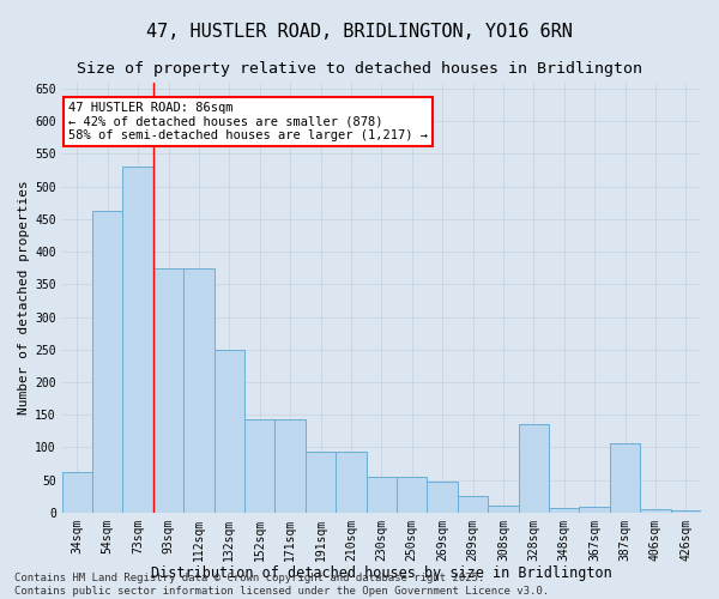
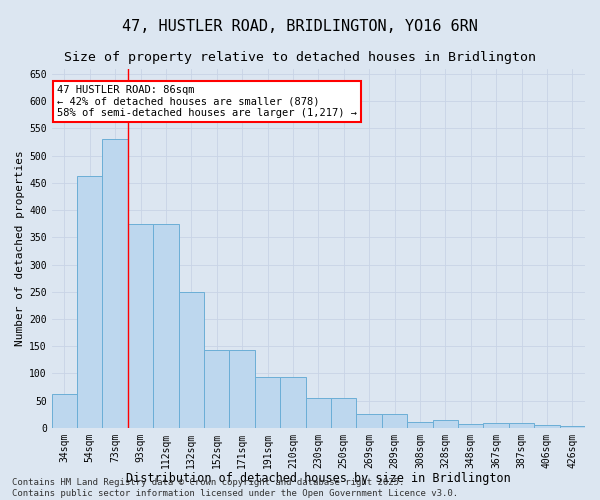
269sqm: 48 -> 26
328sqm: 136 -> 14
387sqm: 106 -> 8
